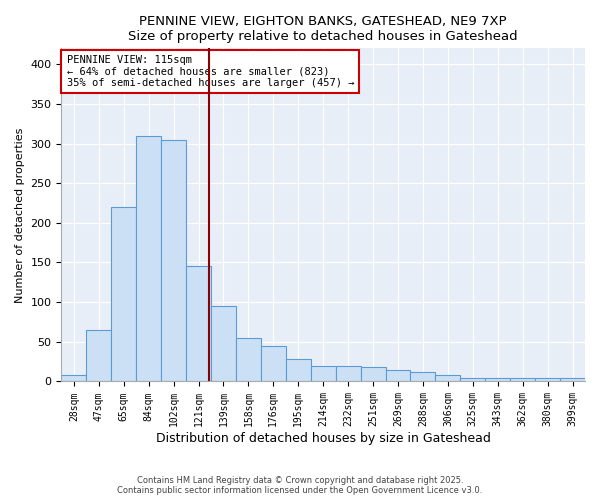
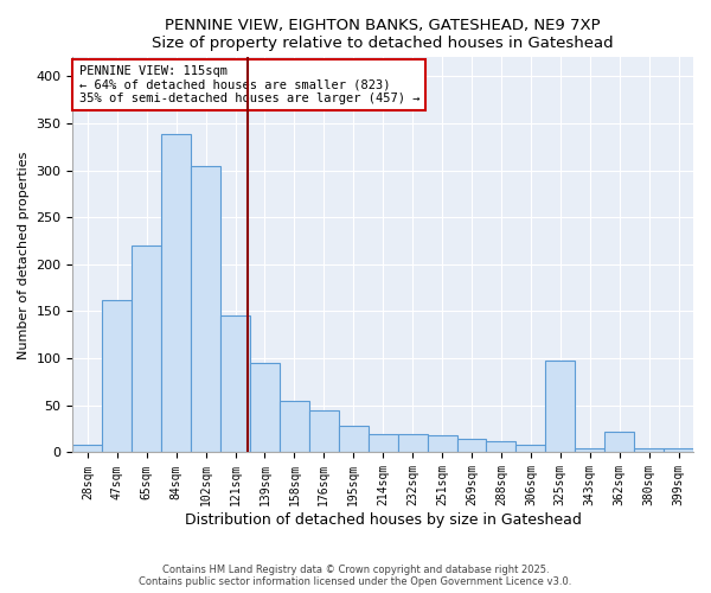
47sqm: 65 -> 162
84sqm: 310 -> 338
325sqm: 5 -> 98
362sqm: 4 -> 22
